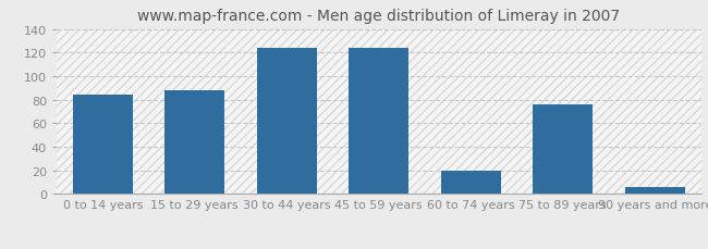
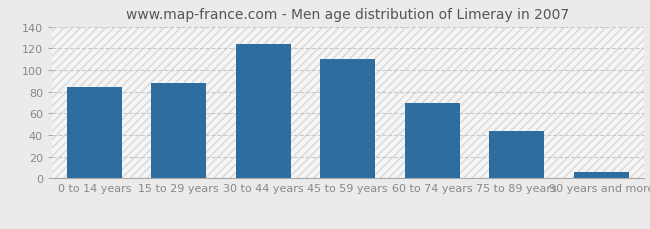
45 to 59 years: 124 -> 110
60 to 74 years: 20 -> 70
75 to 89 years: 76 -> 44
